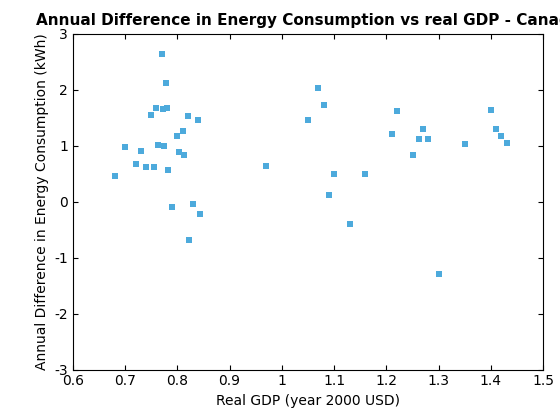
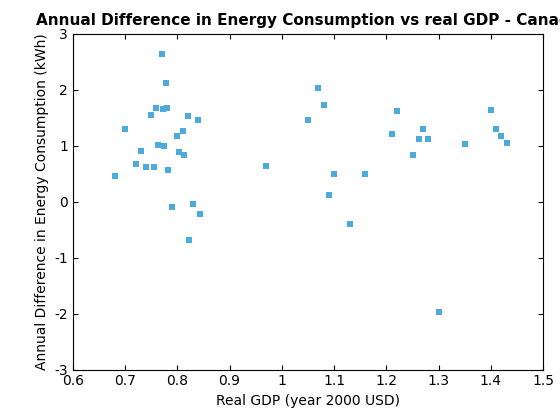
0.7: 0.98 -> 1.30
1.3: -1.30 -> -1.98
